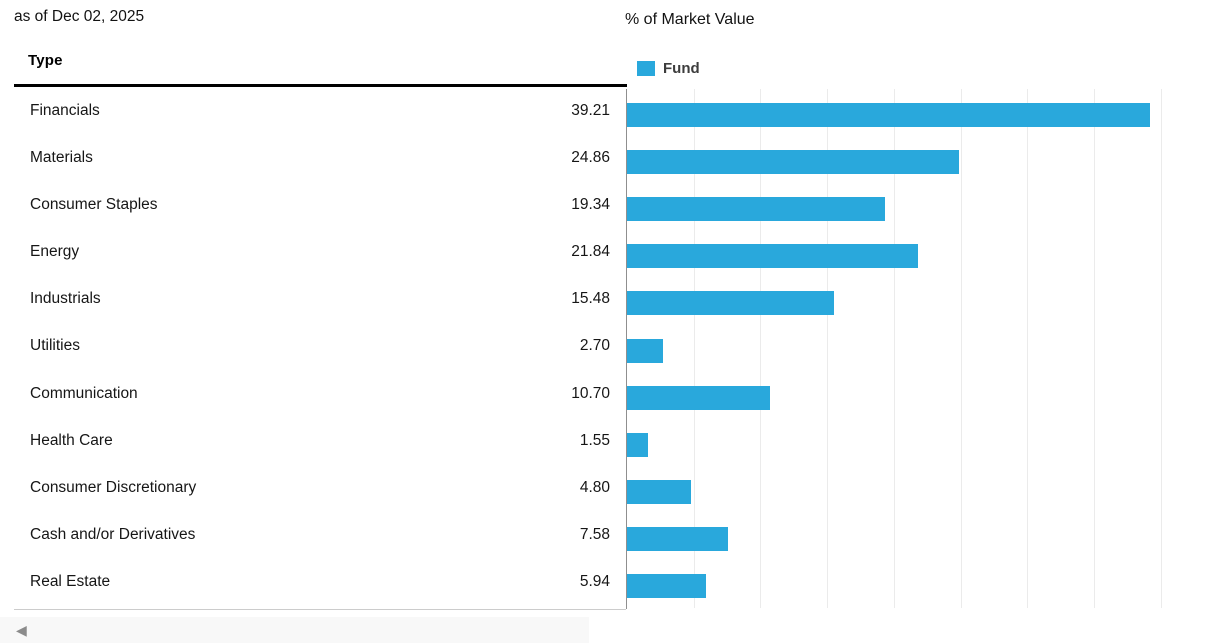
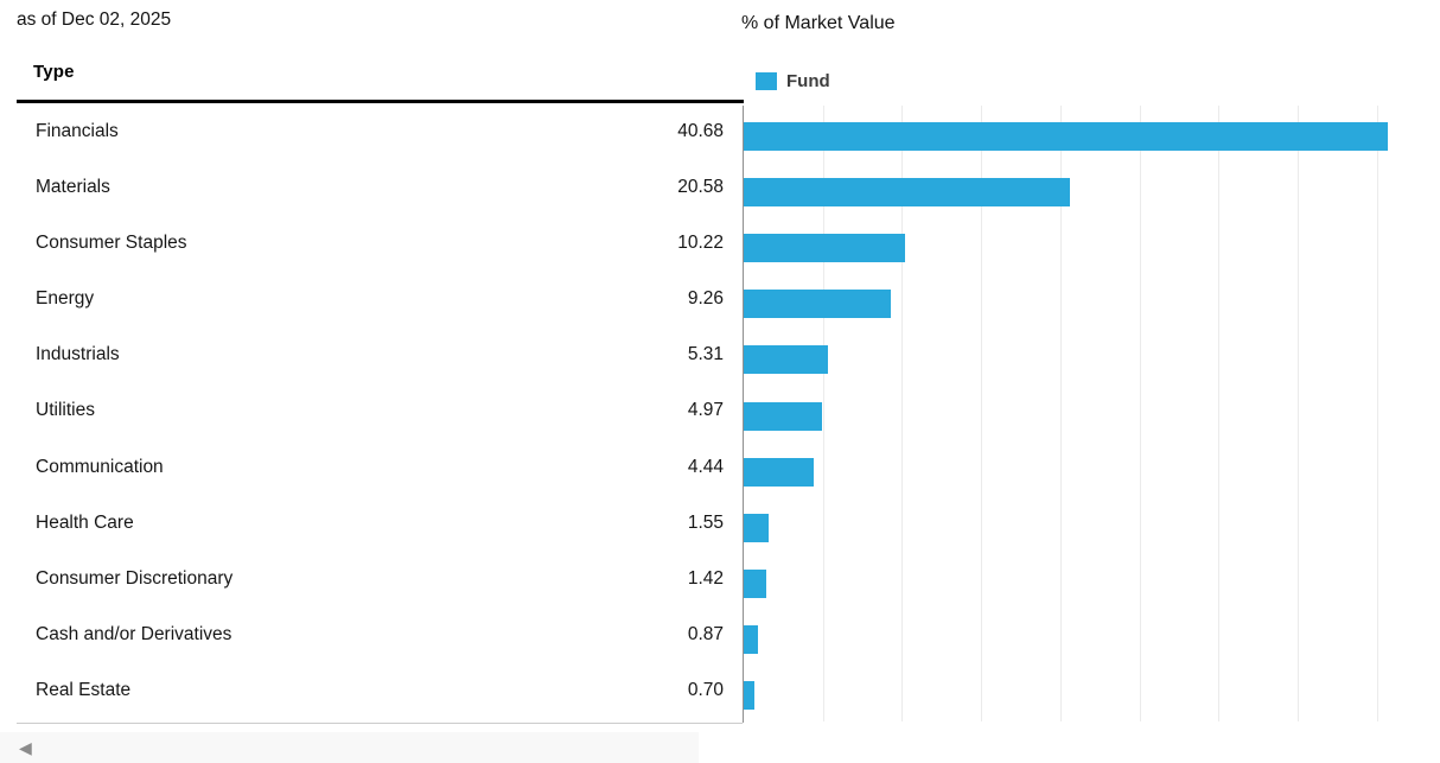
Financials: 39.21 -> 40.68
Materials: 24.86 -> 20.58
Consumer Staples: 19.34 -> 10.22
Energy: 21.84 -> 9.26
Industrials: 15.48 -> 5.31
Utilities: 2.70 -> 4.97
Communication: 10.70 -> 4.44
Consumer Discretionary: 4.80 -> 1.42
Cash and/or Derivatives: 7.58 -> 0.87
Real Estate: 5.94 -> 0.70
